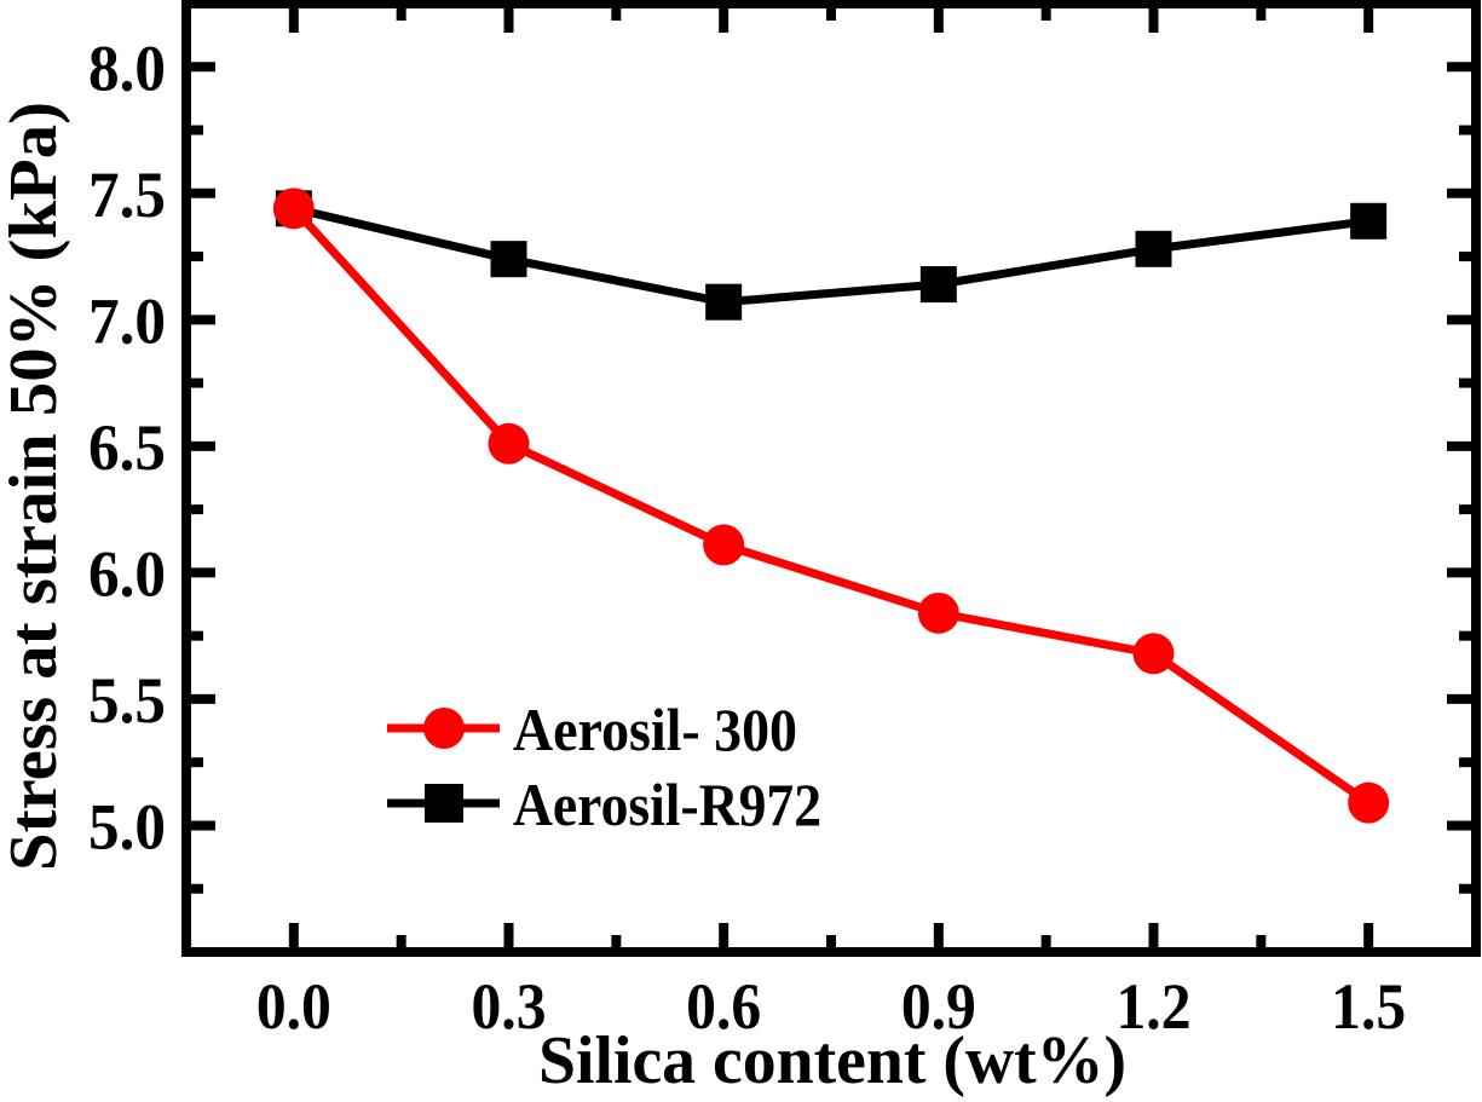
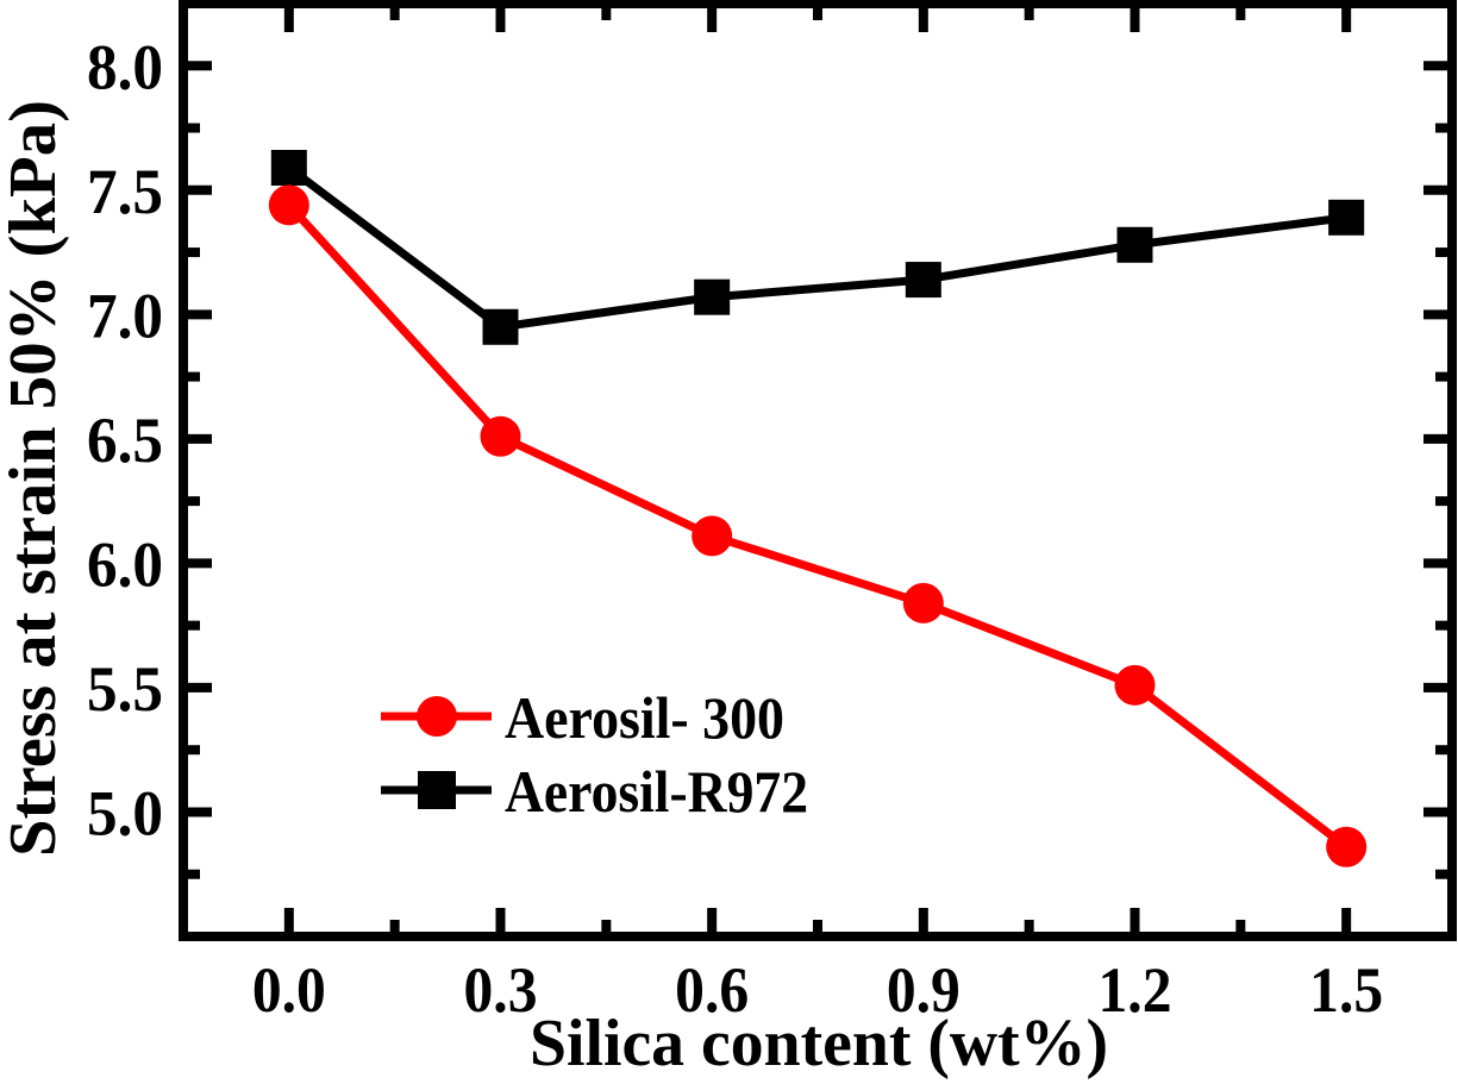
Aerosil-R972/0.0: 7.44 -> 7.59
Aerosil-R972/0.3: 7.24 -> 6.95
Aerosil- 300/1.2: 5.68 -> 5.51
Aerosil- 300/1.5: 5.09 -> 4.86
